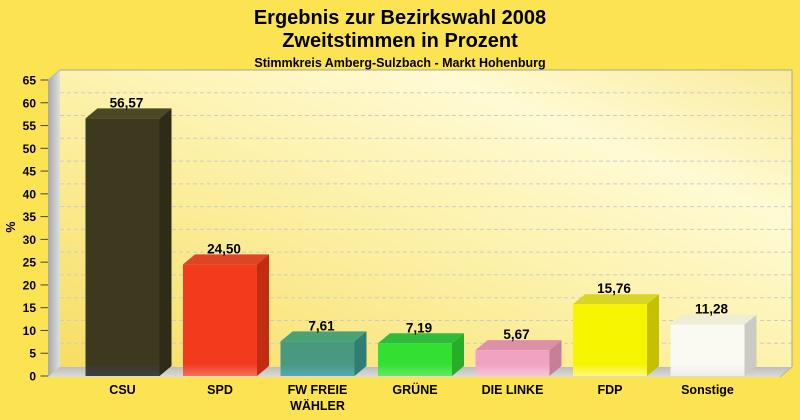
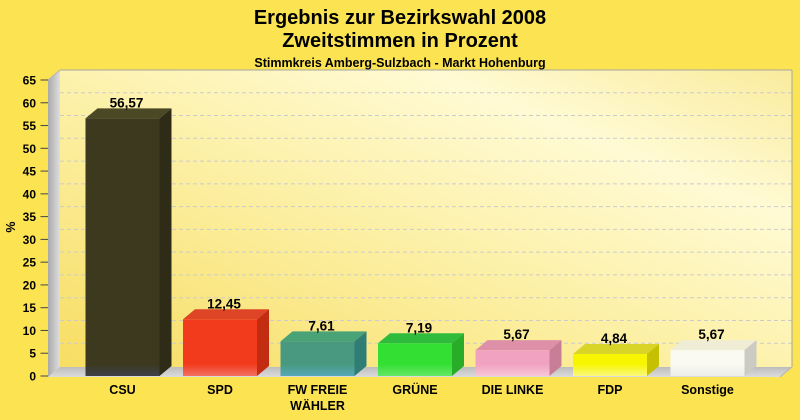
SPD: 24,50 -> 12,45
FDP: 15,76 -> 4,84
Sonstige: 11,28 -> 5,67
